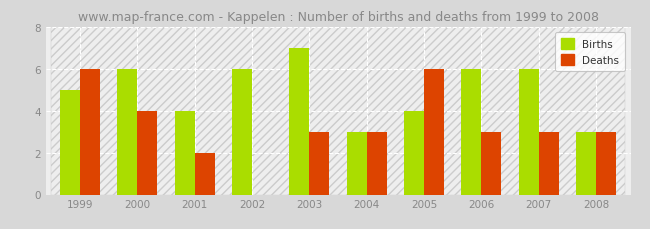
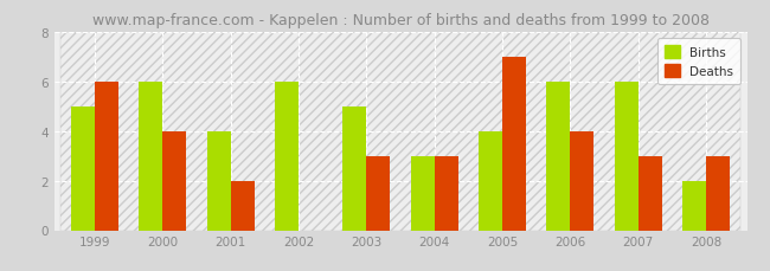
Births/2003: 7 -> 5
Deaths/2005: 6 -> 7
Deaths/2006: 3 -> 4
Births/2008: 3 -> 2
